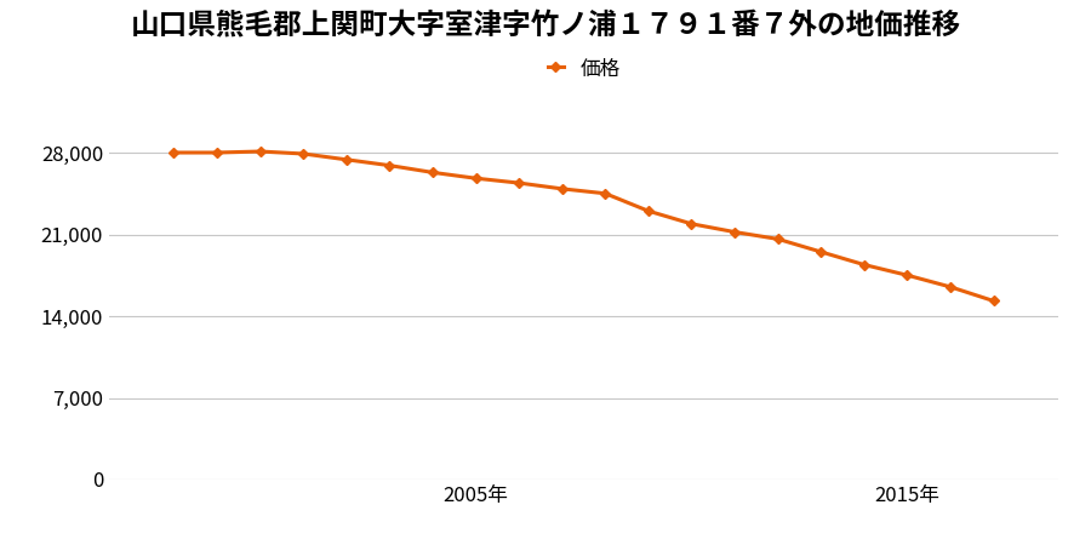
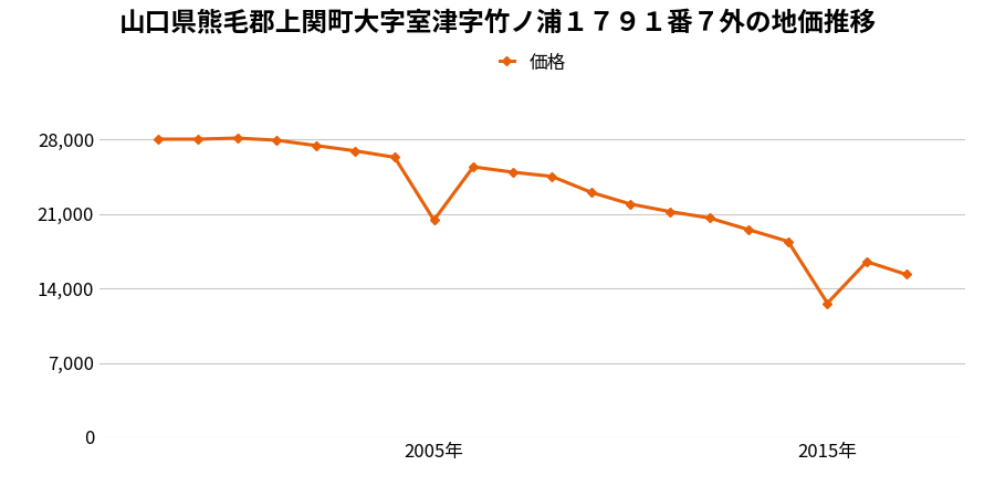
2005年: 25,800 -> 20,400
2015年: 17,500 -> 12,600
